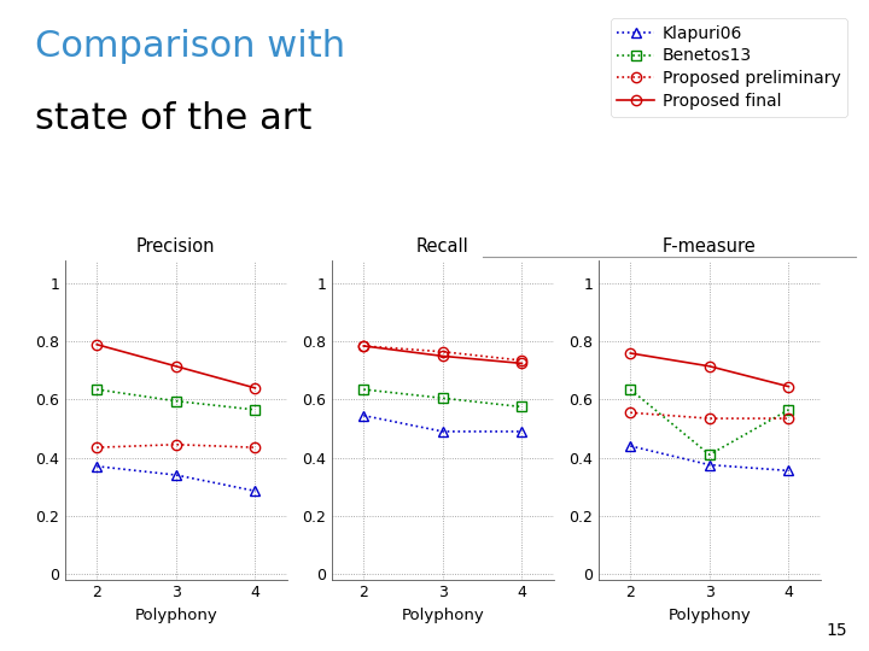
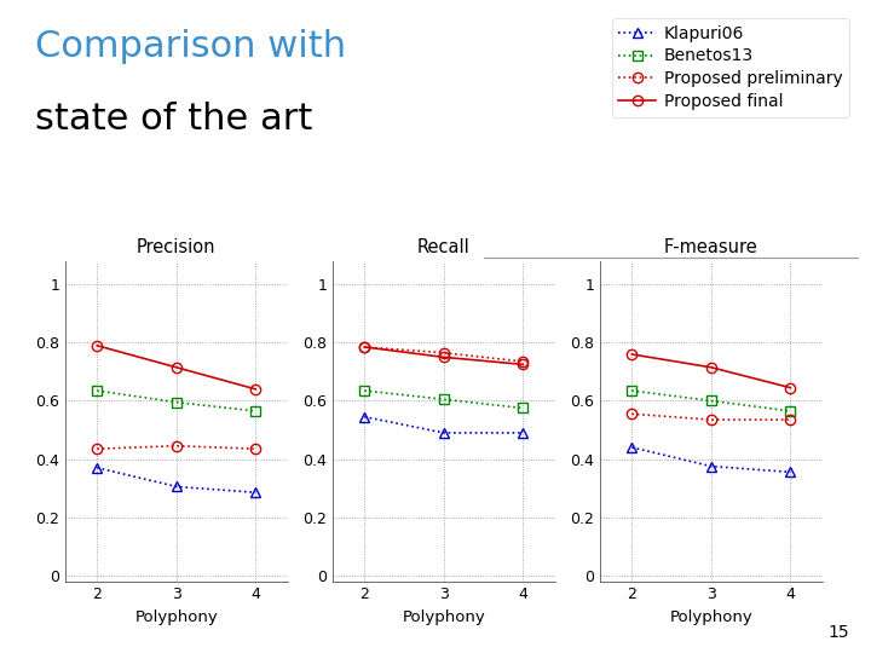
Precision/Klapuri06/3: 0.340 -> 0.305
F-measure/Benetos13/3: 0.410 -> 0.600
